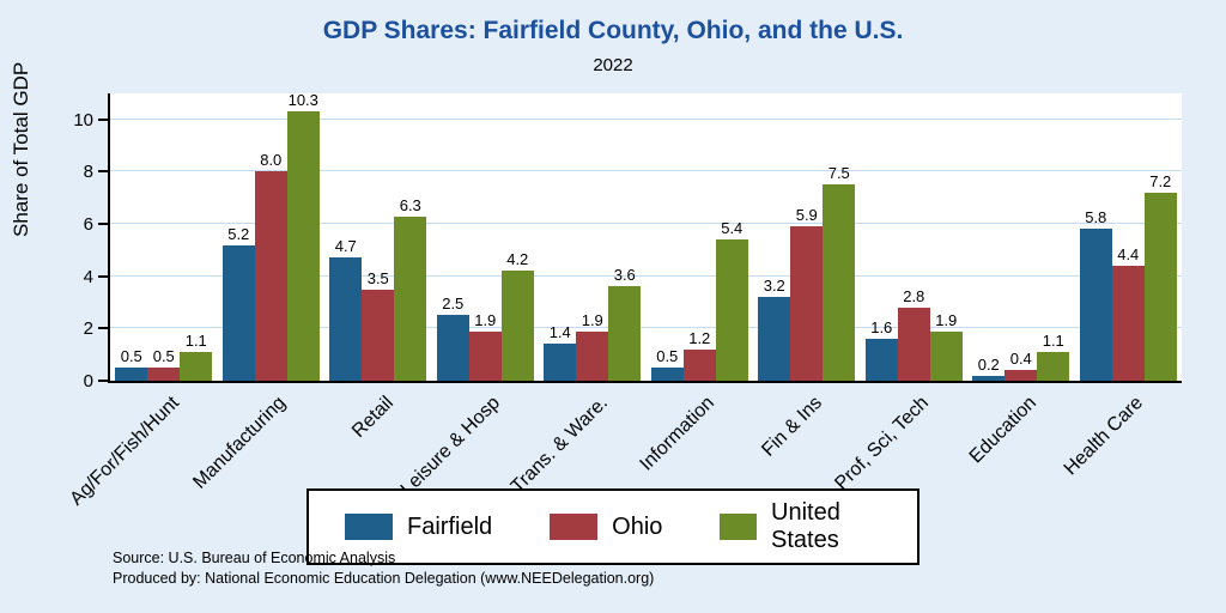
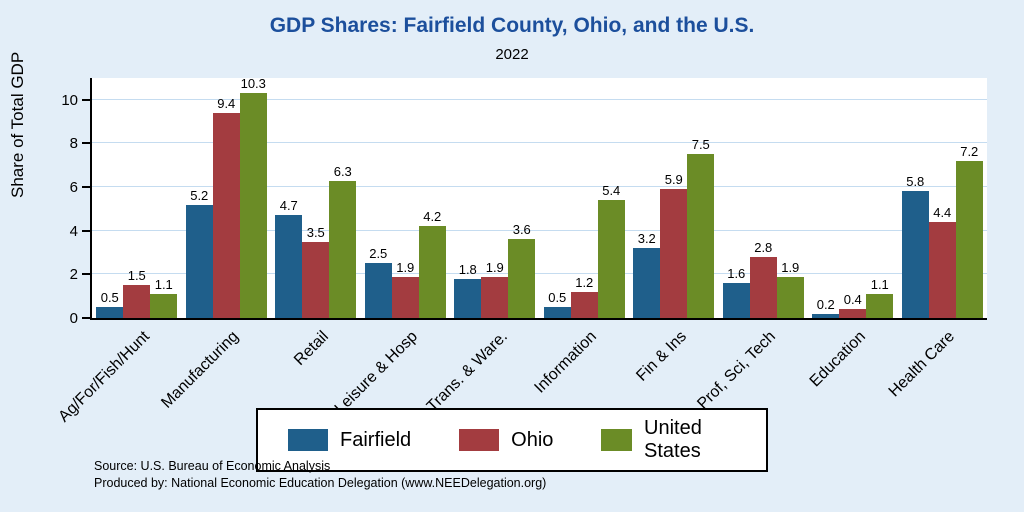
Ohio/Ag/For/Fish/Hunt: 0.5 -> 1.5
Ohio/Manufacturing: 8.0 -> 9.4
Fairfield/Trans. & Ware.: 1.4 -> 1.8
